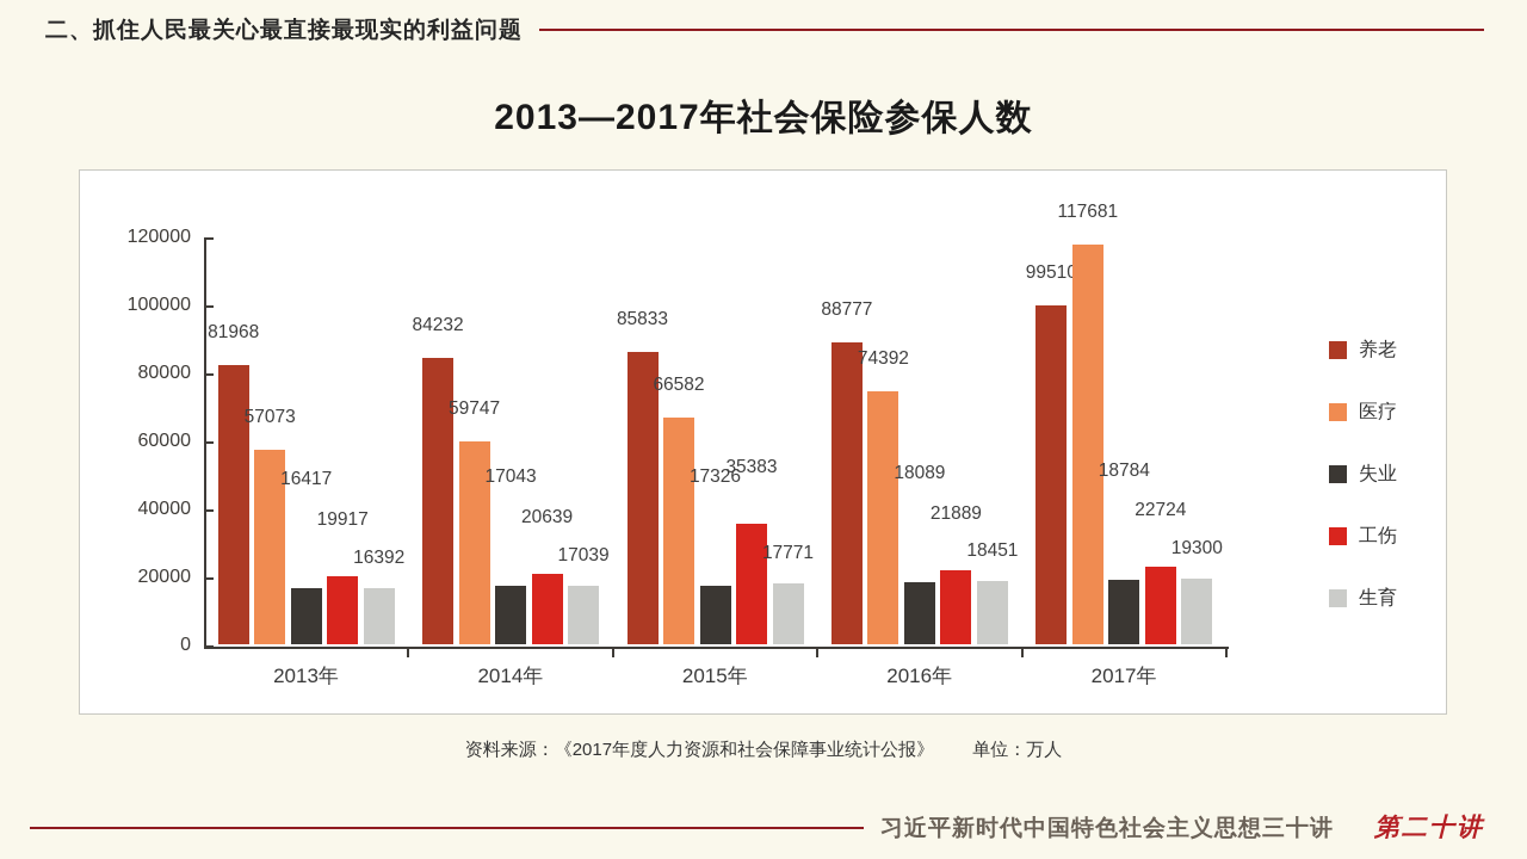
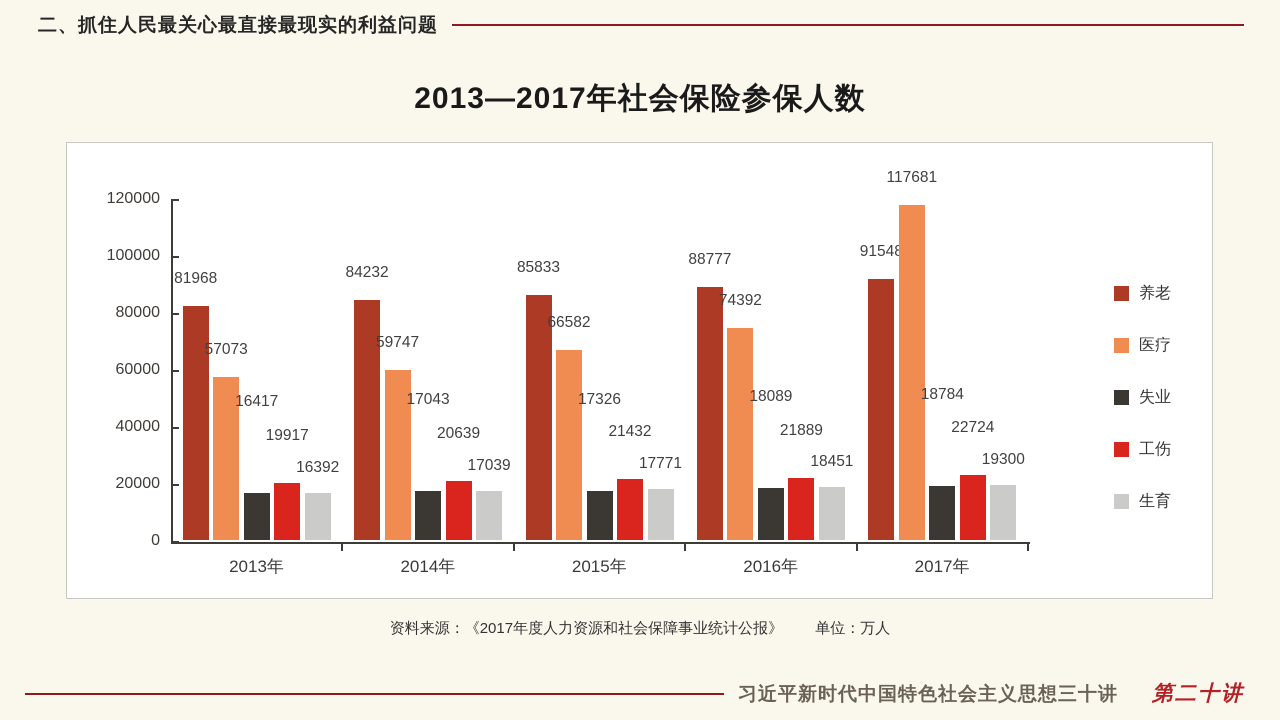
工伤/2015年: 35383 -> 21432
养老/2017年: 99510 -> 91548
